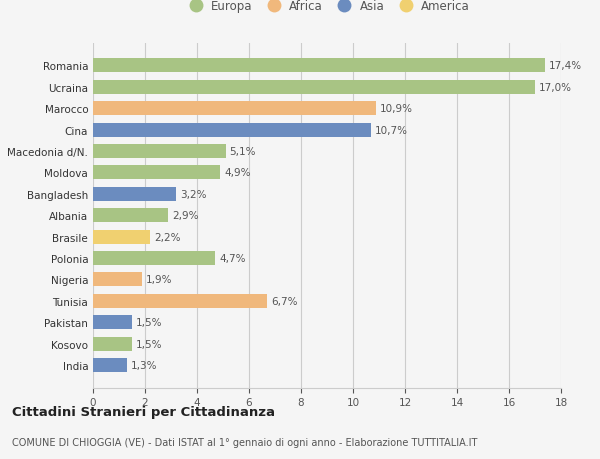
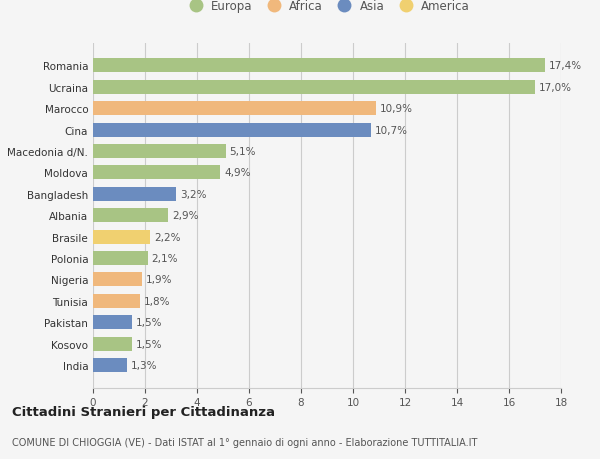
Polonia: 4,7% -> 2,1%
Tunisia: 6,7% -> 1,8%
